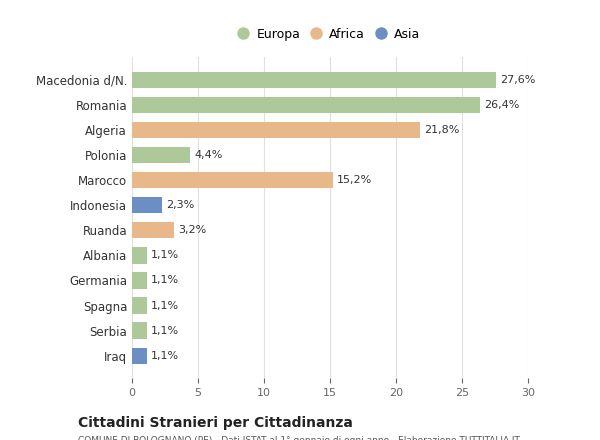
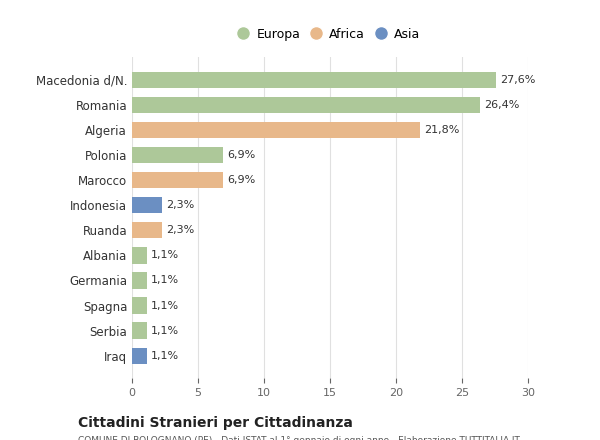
Polonia: 4,4% -> 6,9%
Marocco: 15,2% -> 6,9%
Ruanda: 3,2% -> 2,3%
